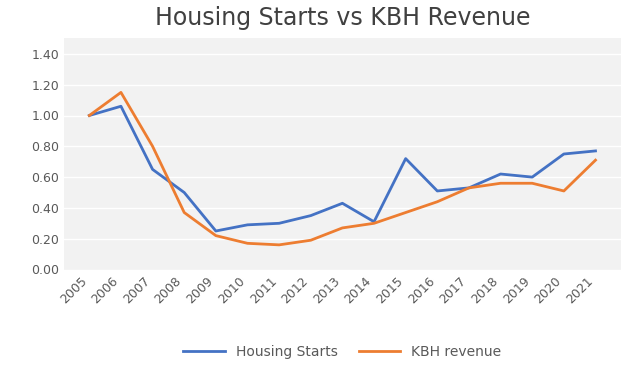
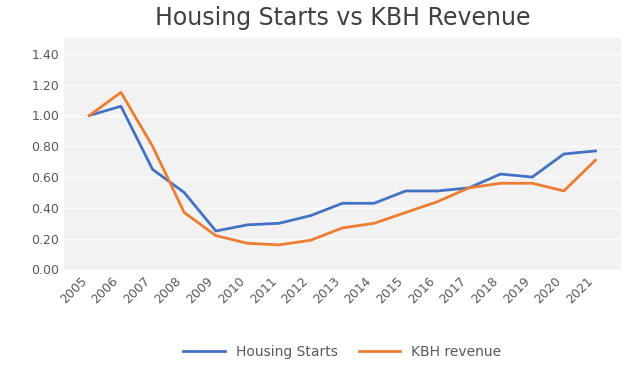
Housing Starts/2014: 0.31 -> 0.43
Housing Starts/2015: 0.72 -> 0.51
